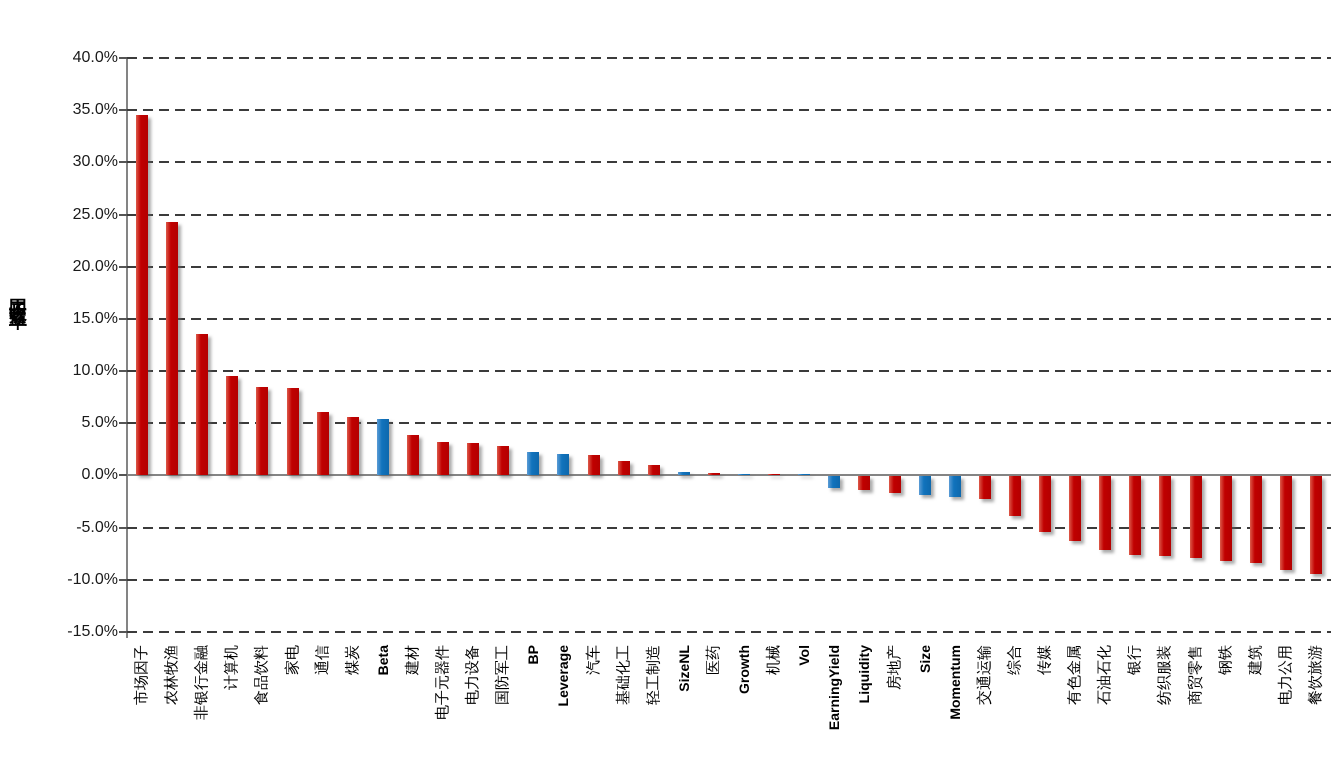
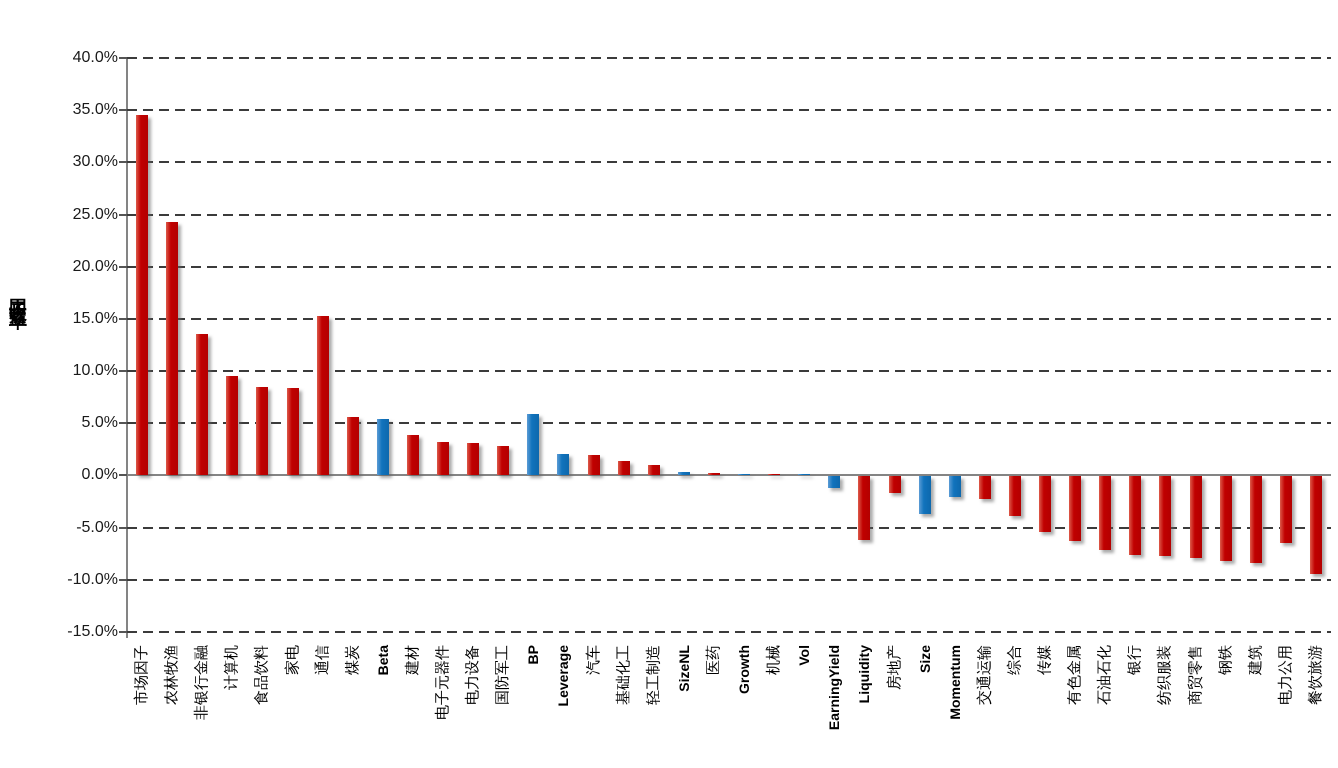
通信: 6.1% -> 15.3%
BP: 2.2% -> 5.9%
Liquidity: -1.3% -> -6.1%
Size: -1.8% -> -3.6%
电力公用: -9.0% -> -6.4%
